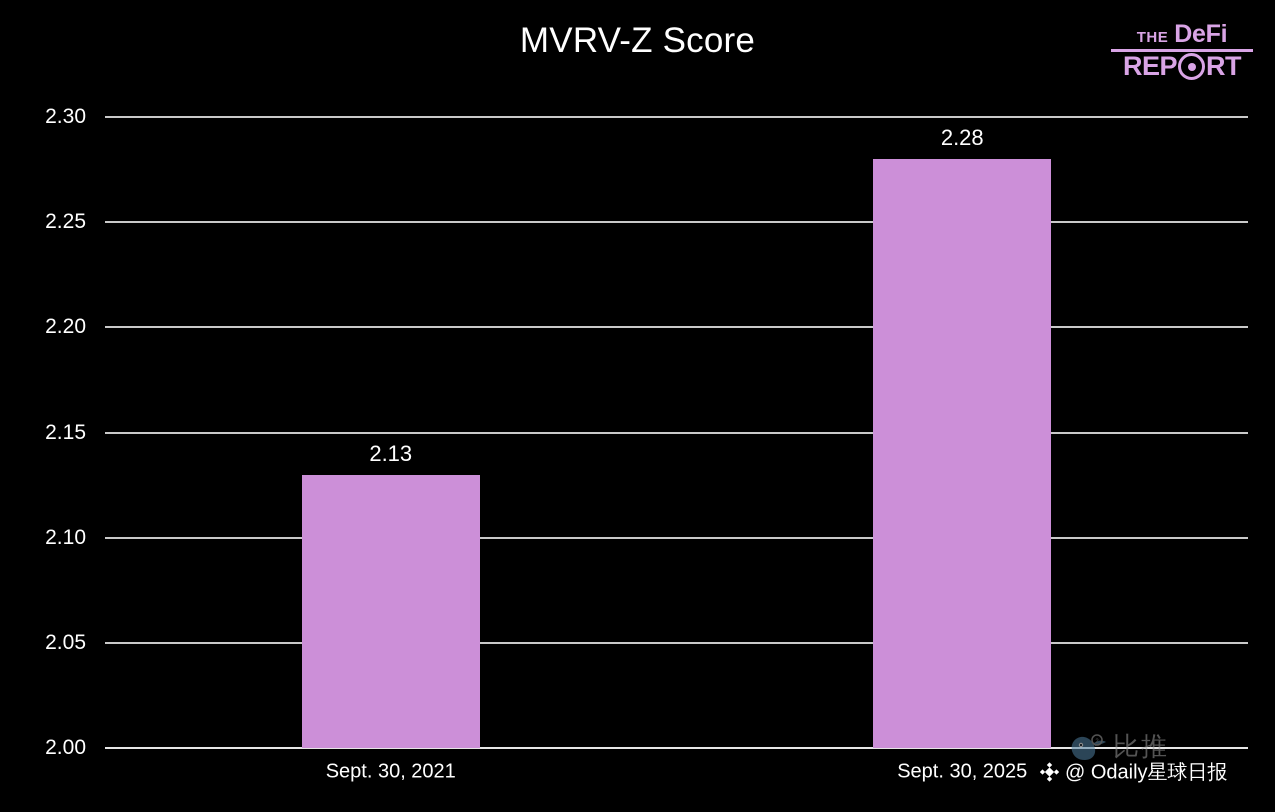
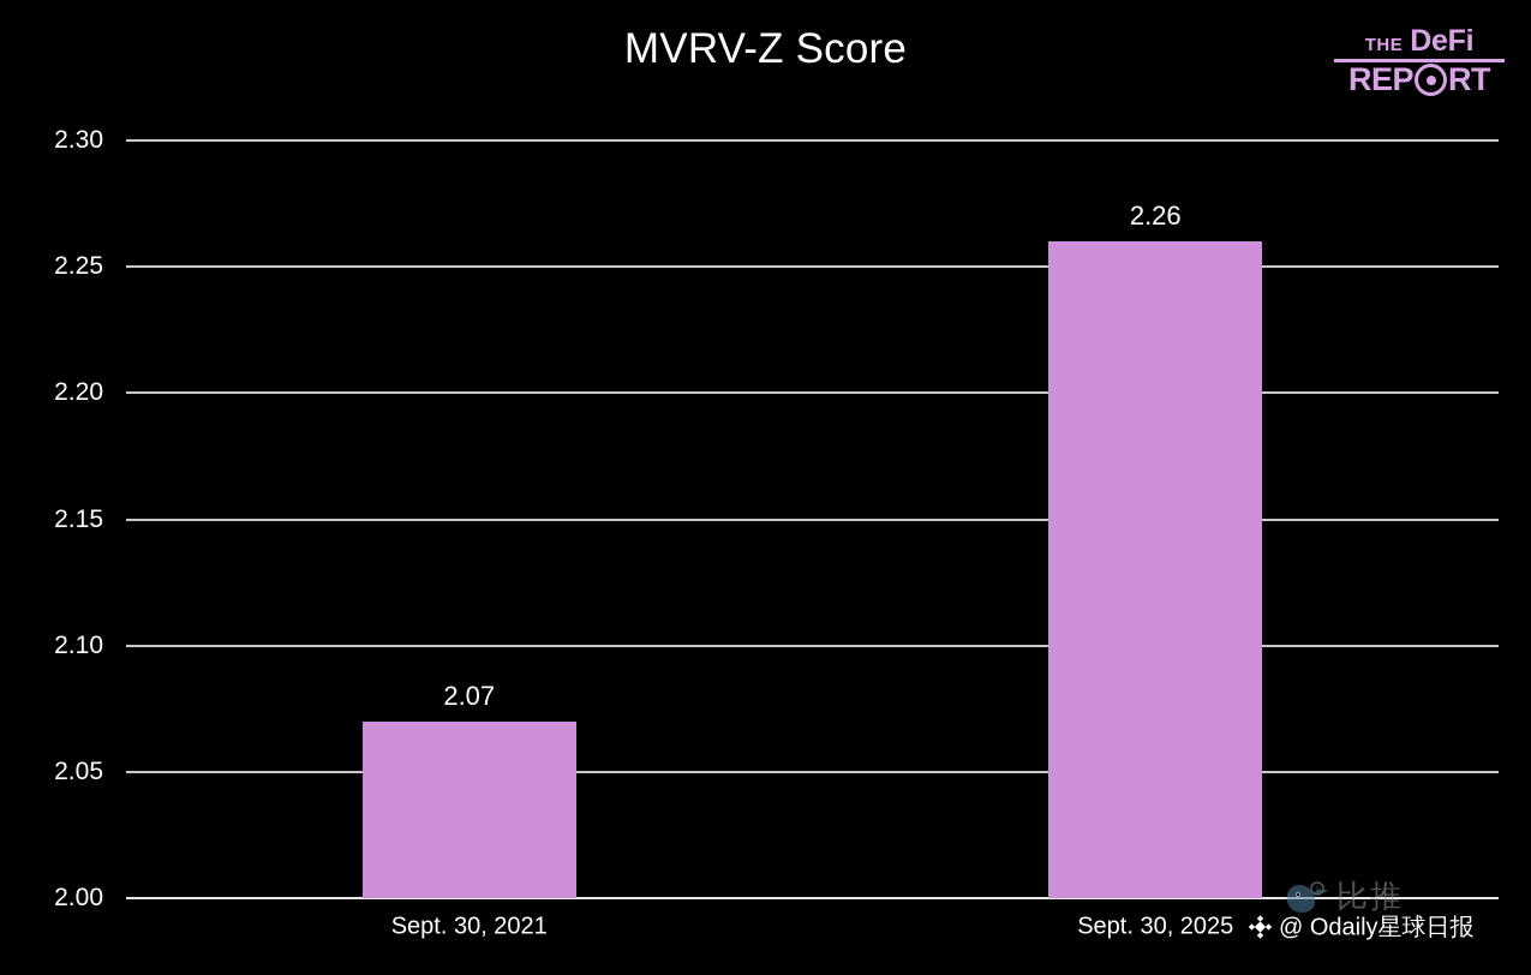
Sept. 30, 2021: 2.13 -> 2.07
Sept. 30, 2025: 2.28 -> 2.26
